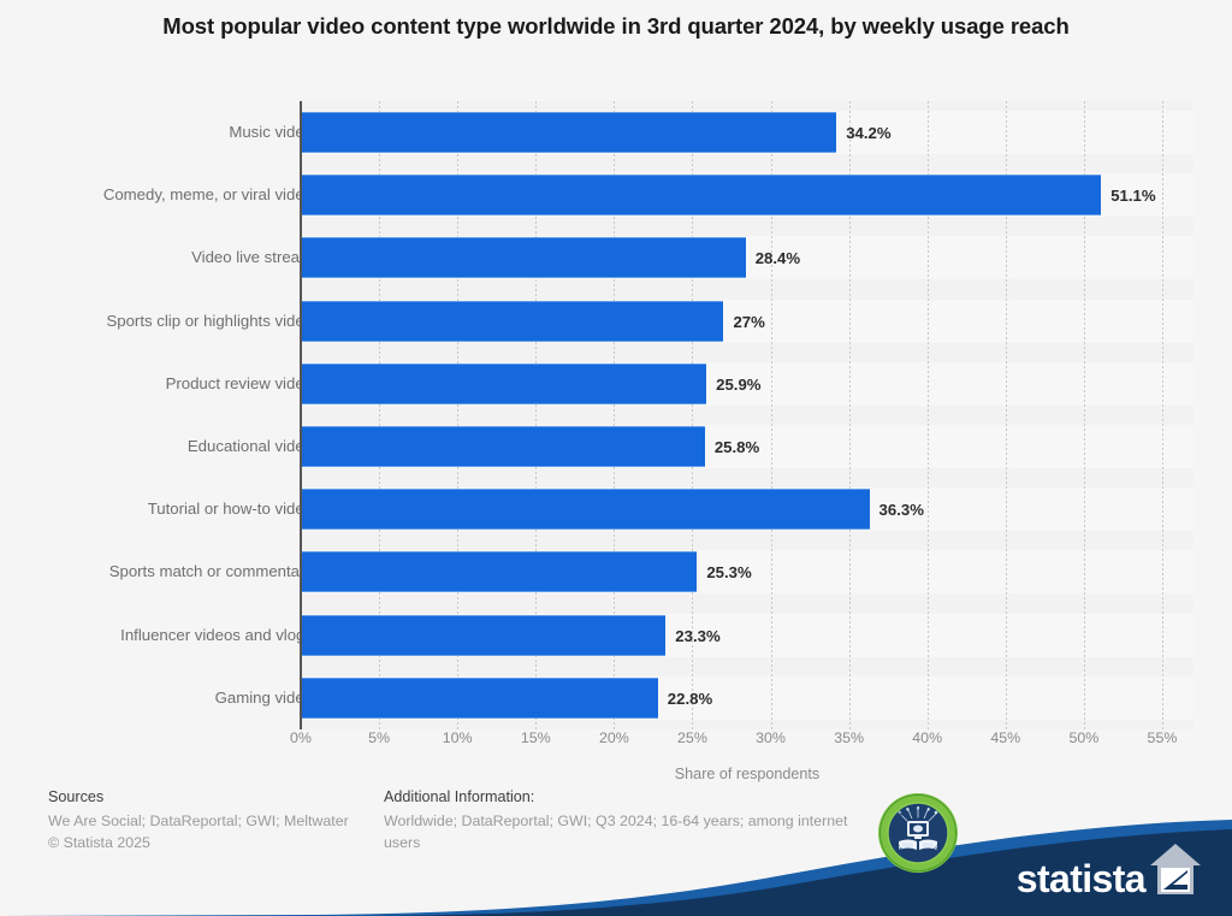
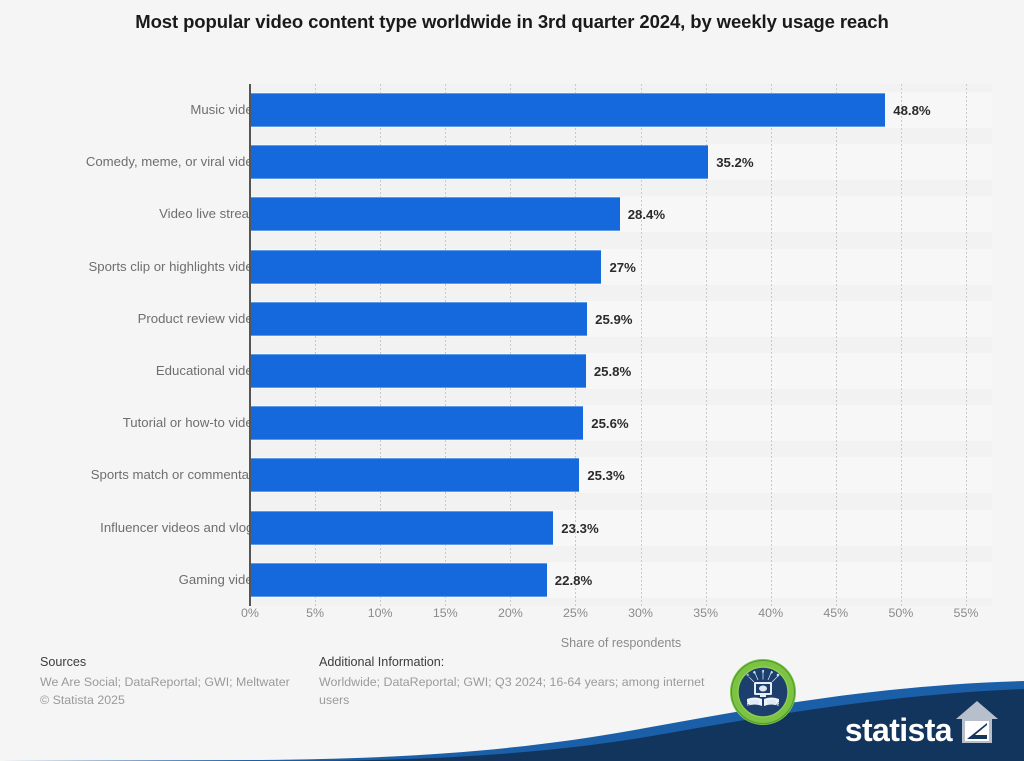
Music video: 34.2% -> 48.8%
Comedy, meme, or viral video: 51.1% -> 35.2%
Tutorial or how-to video: 36.3% -> 25.6%
